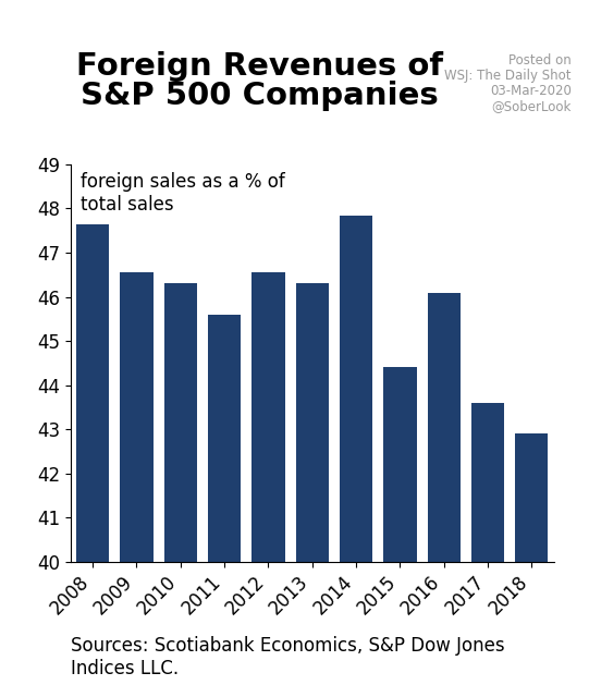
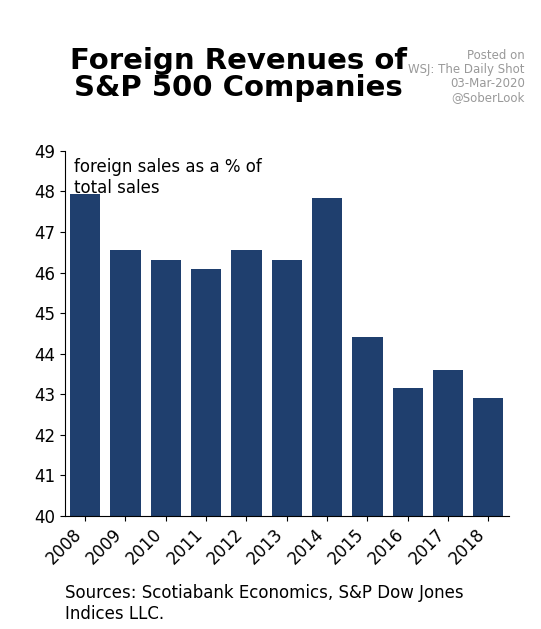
2008: 47.65 -> 47.95
2011: 45.60 -> 46.10
2016: 46.10 -> 43.15
